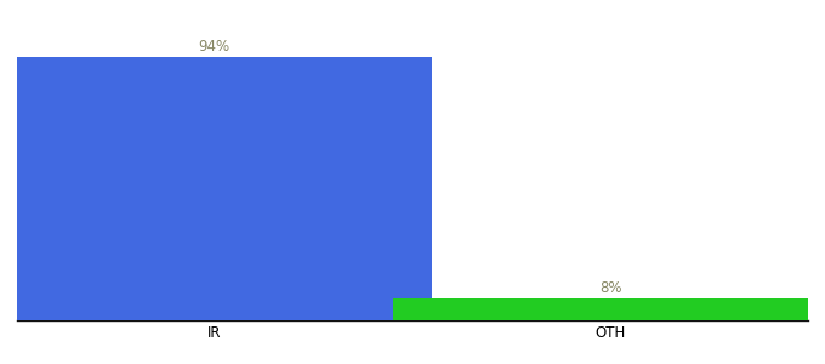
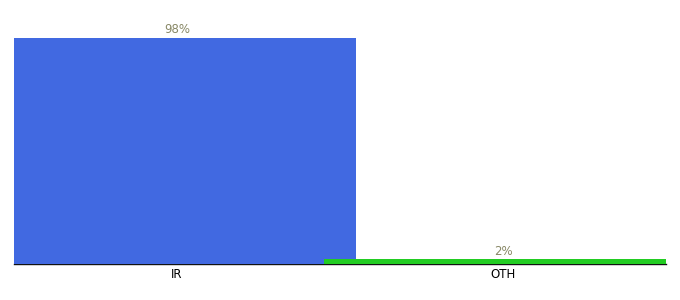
IR: 94% -> 98%
OTH: 8% -> 2%
